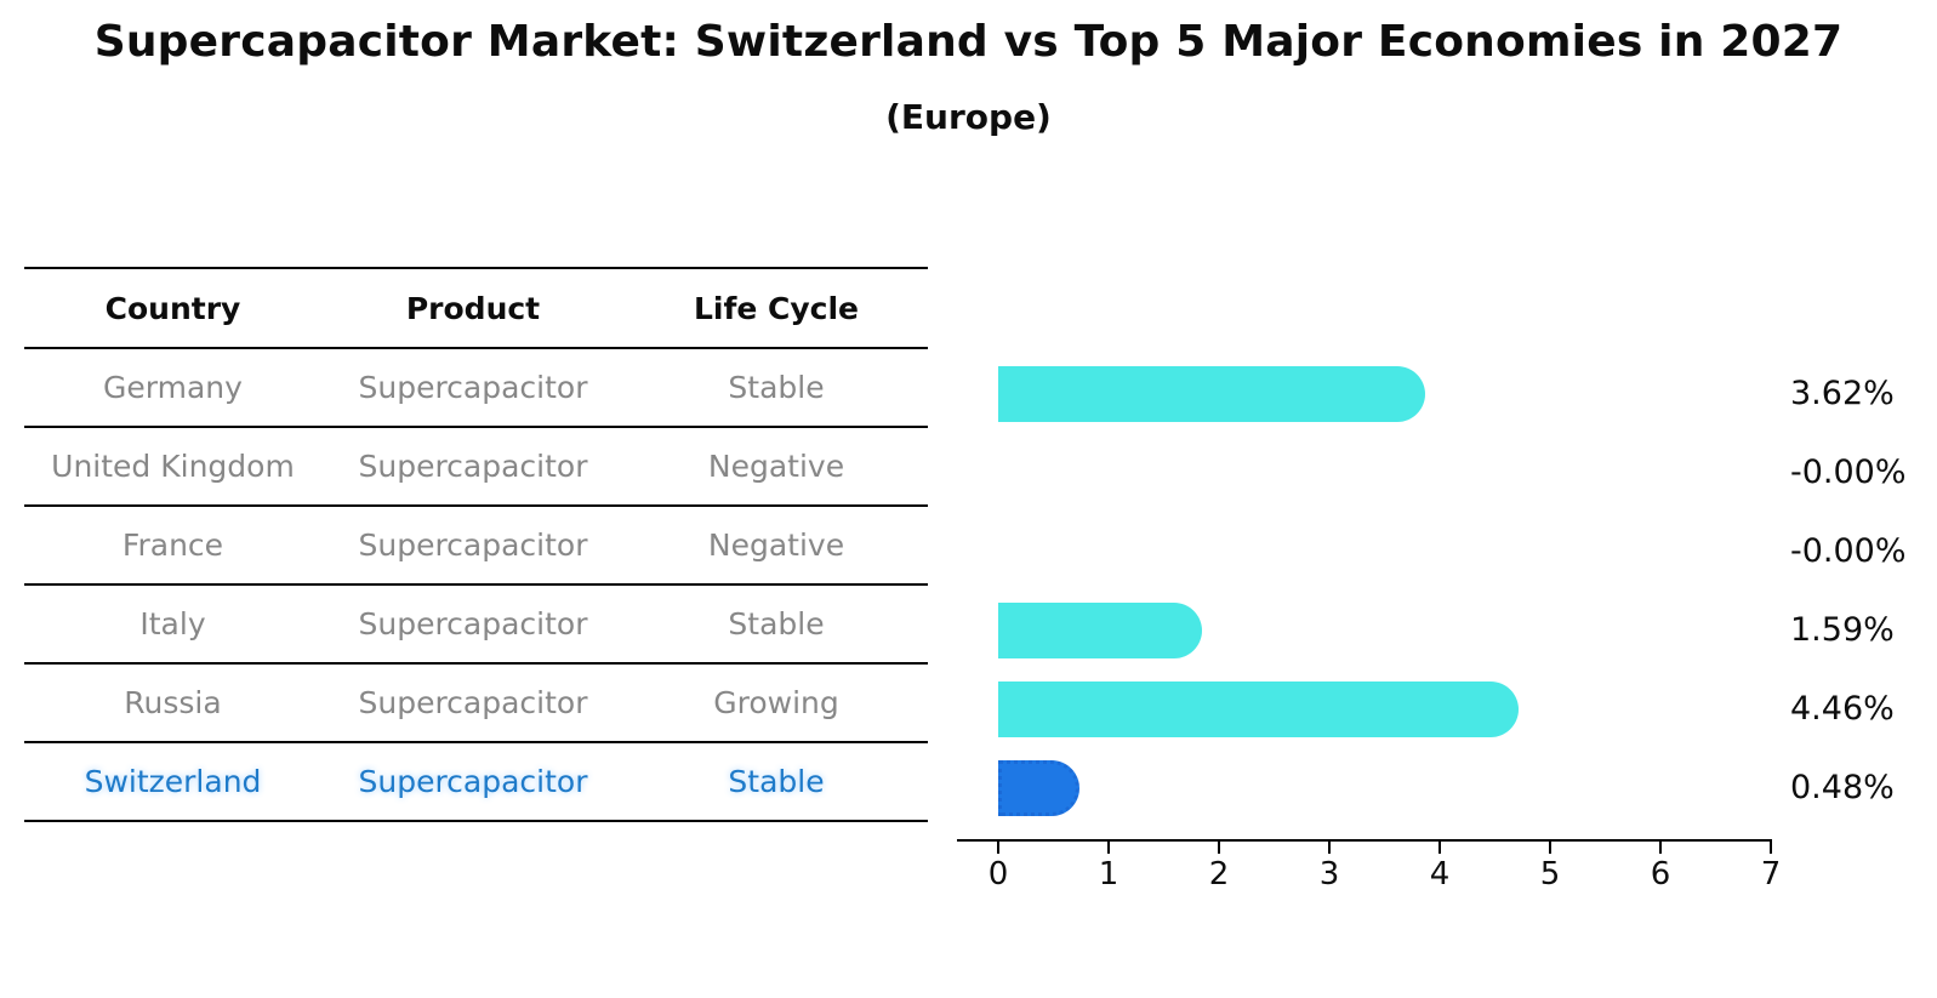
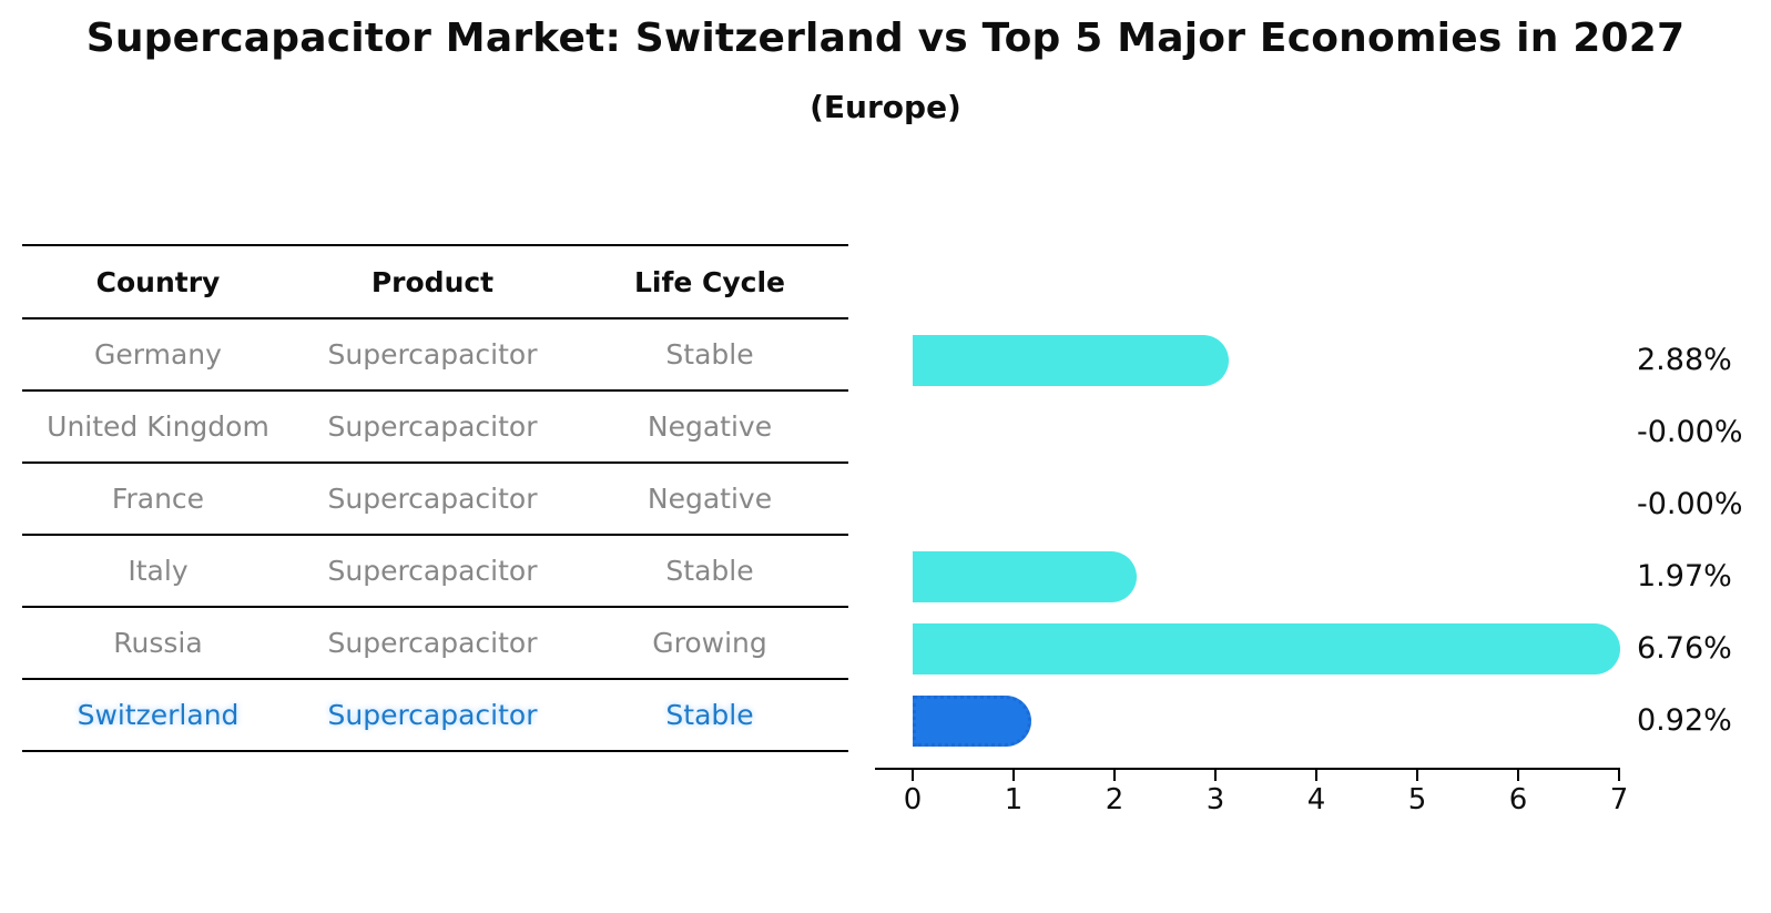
Germany: 3.62% -> 2.88%
Italy: 1.59% -> 1.97%
Russia: 4.46% -> 6.76%
Switzerland: 0.48% -> 0.92%
